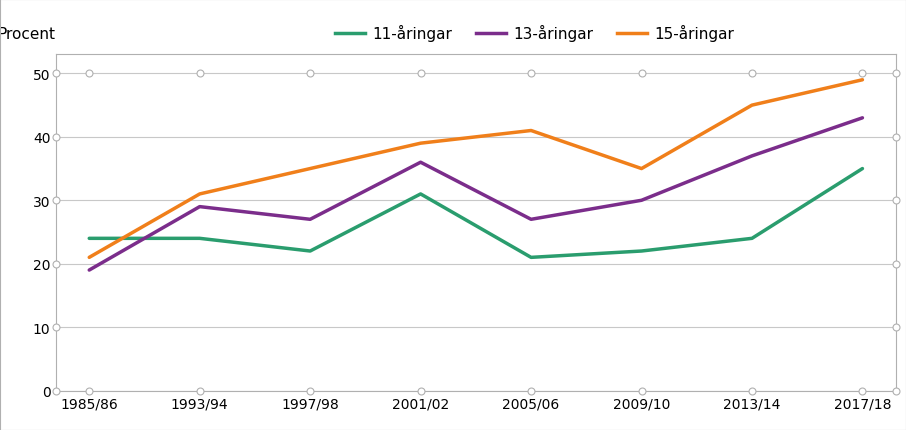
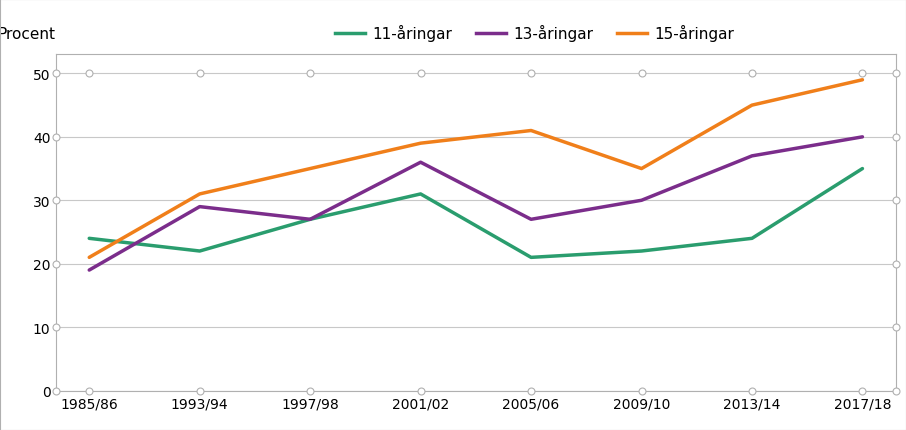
11-åringar/1993/94: 24 -> 22
11-åringar/1997/98: 22 -> 27
13-åringar/2017/18: 43 -> 40
